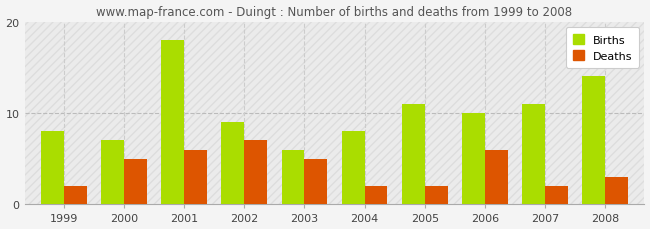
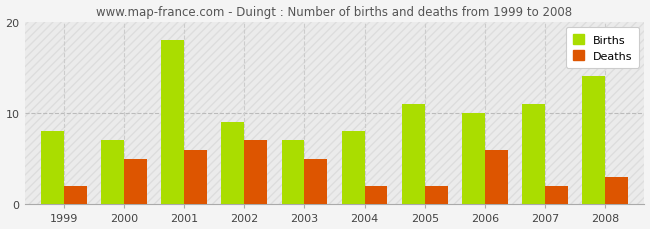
Births/2003: 6 -> 7
